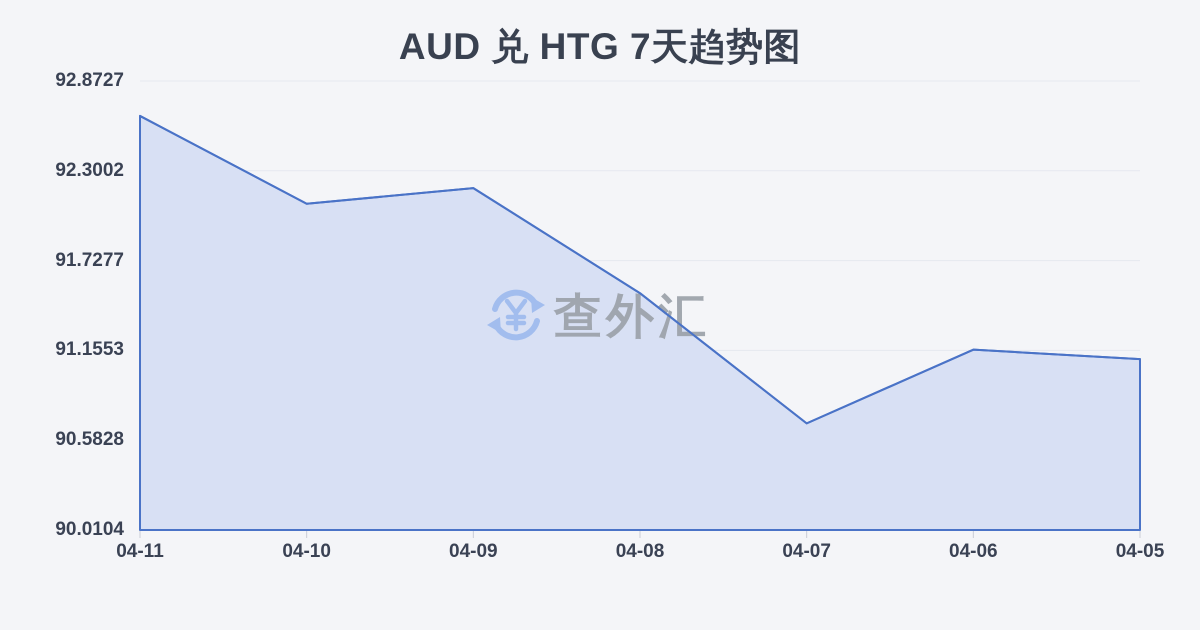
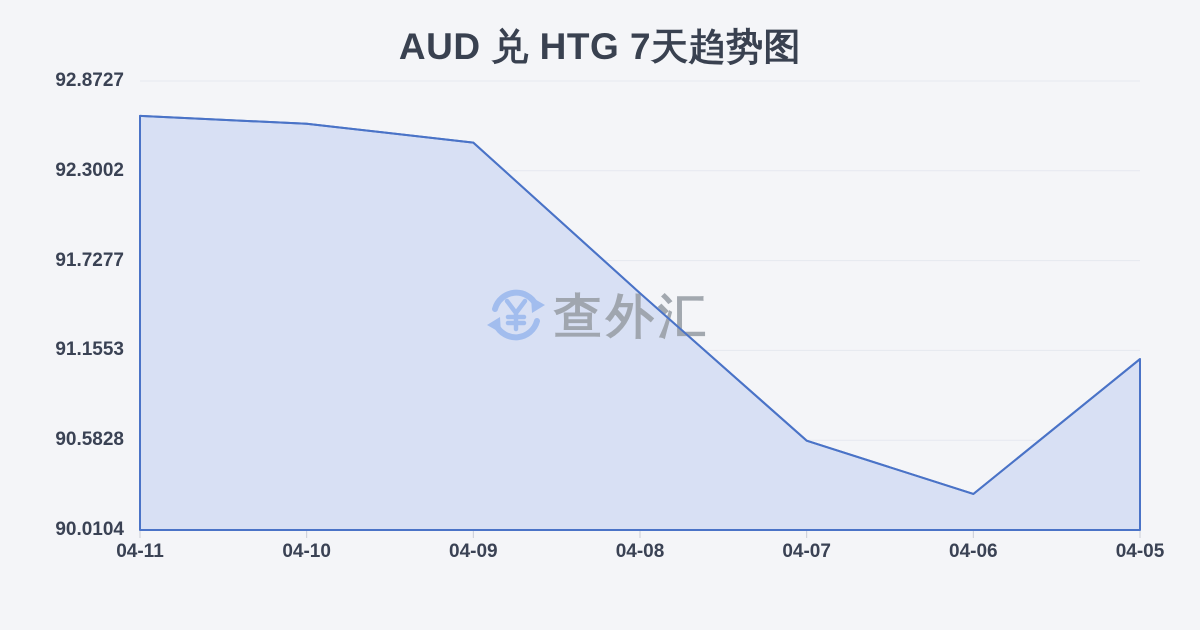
04-10: 92.09 -> 92.60
04-09: 92.19 -> 92.48
04-07: 90.69 -> 90.58
04-06: 91.16 -> 90.24
